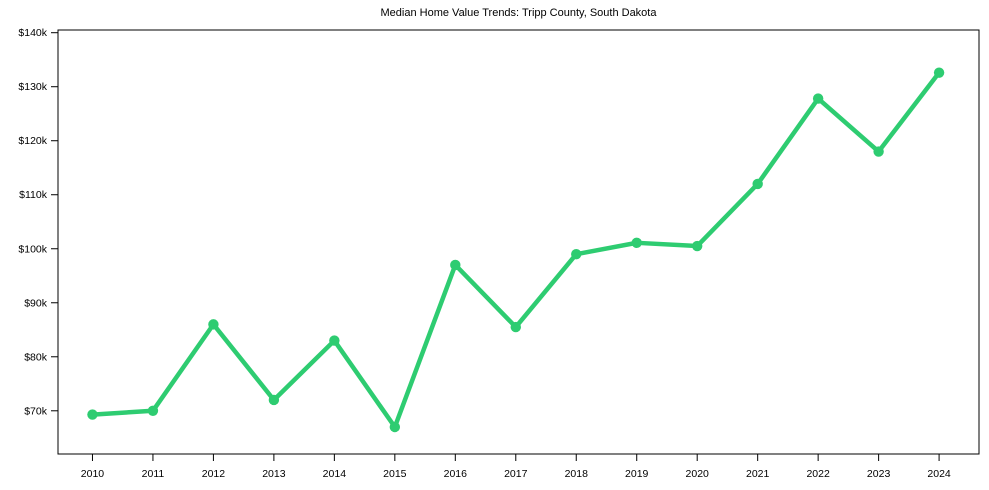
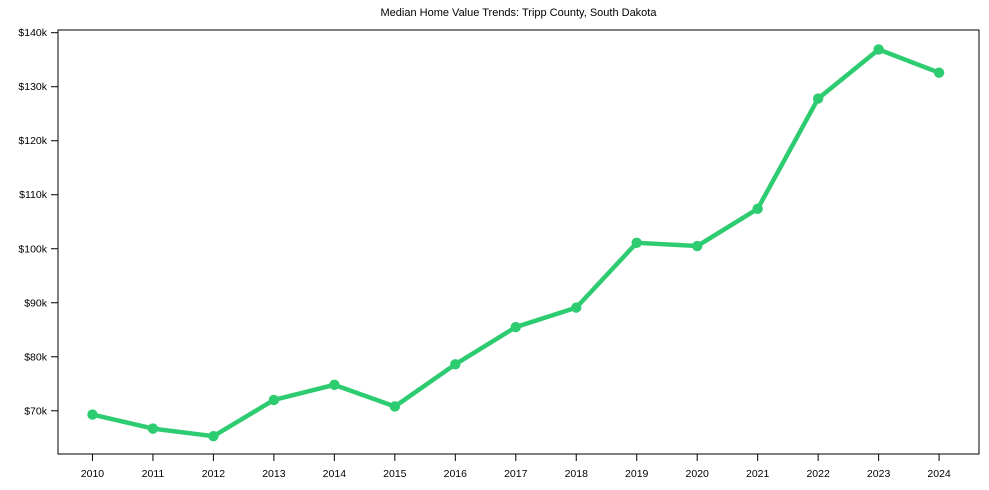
2011: $70k -> $67k
2012: $86k -> $65k
2014: $83k -> $75k
2015: $67k -> $71k
2016: $97k -> $79k
2018: $99k -> $89k
2021: $112k -> $107k
2023: $118k -> $137k
